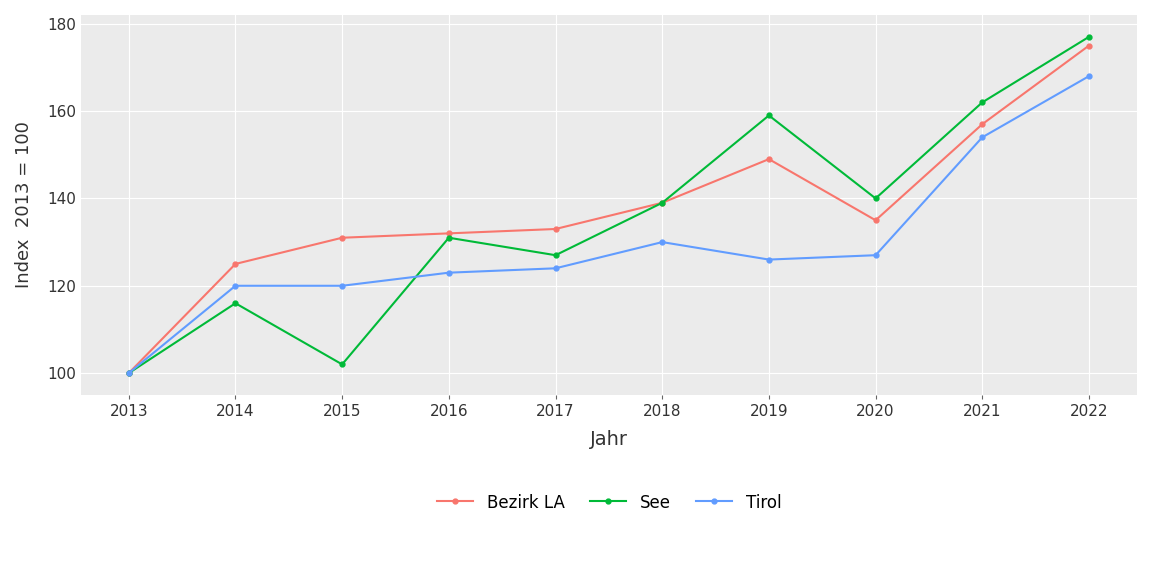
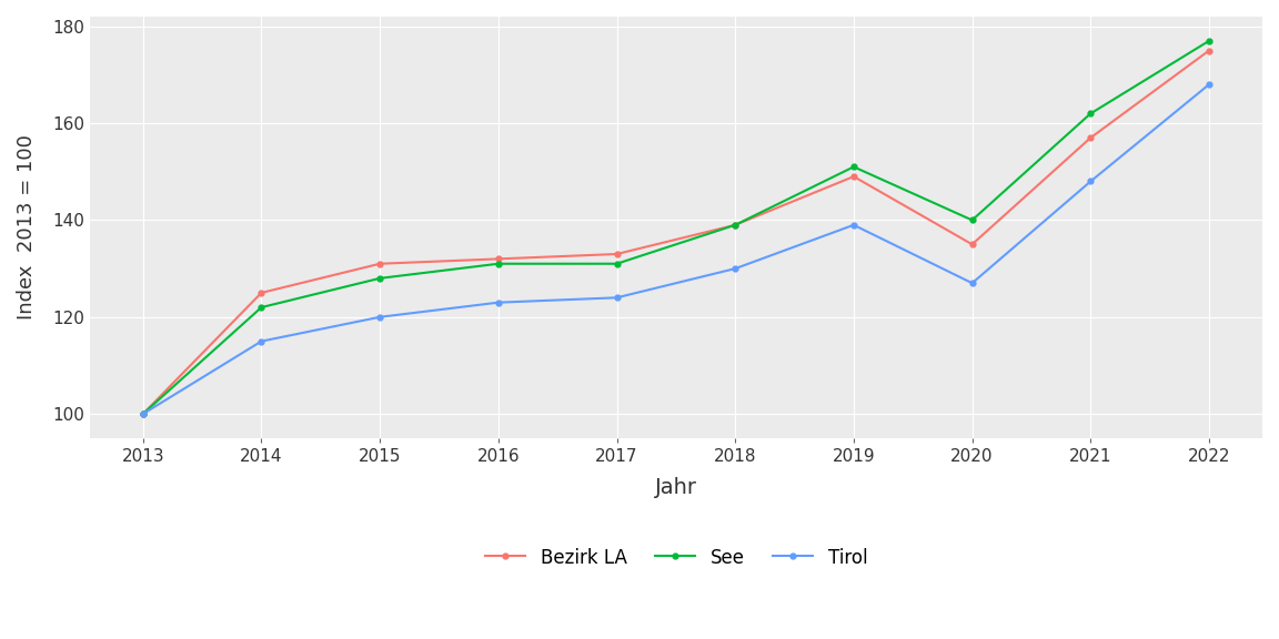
See/2014: 116 -> 122
Tirol/2014: 120 -> 115
See/2015: 102 -> 128
See/2017: 127 -> 131
See/2019: 159 -> 151
Tirol/2019: 126 -> 139
Tirol/2021: 154 -> 148
